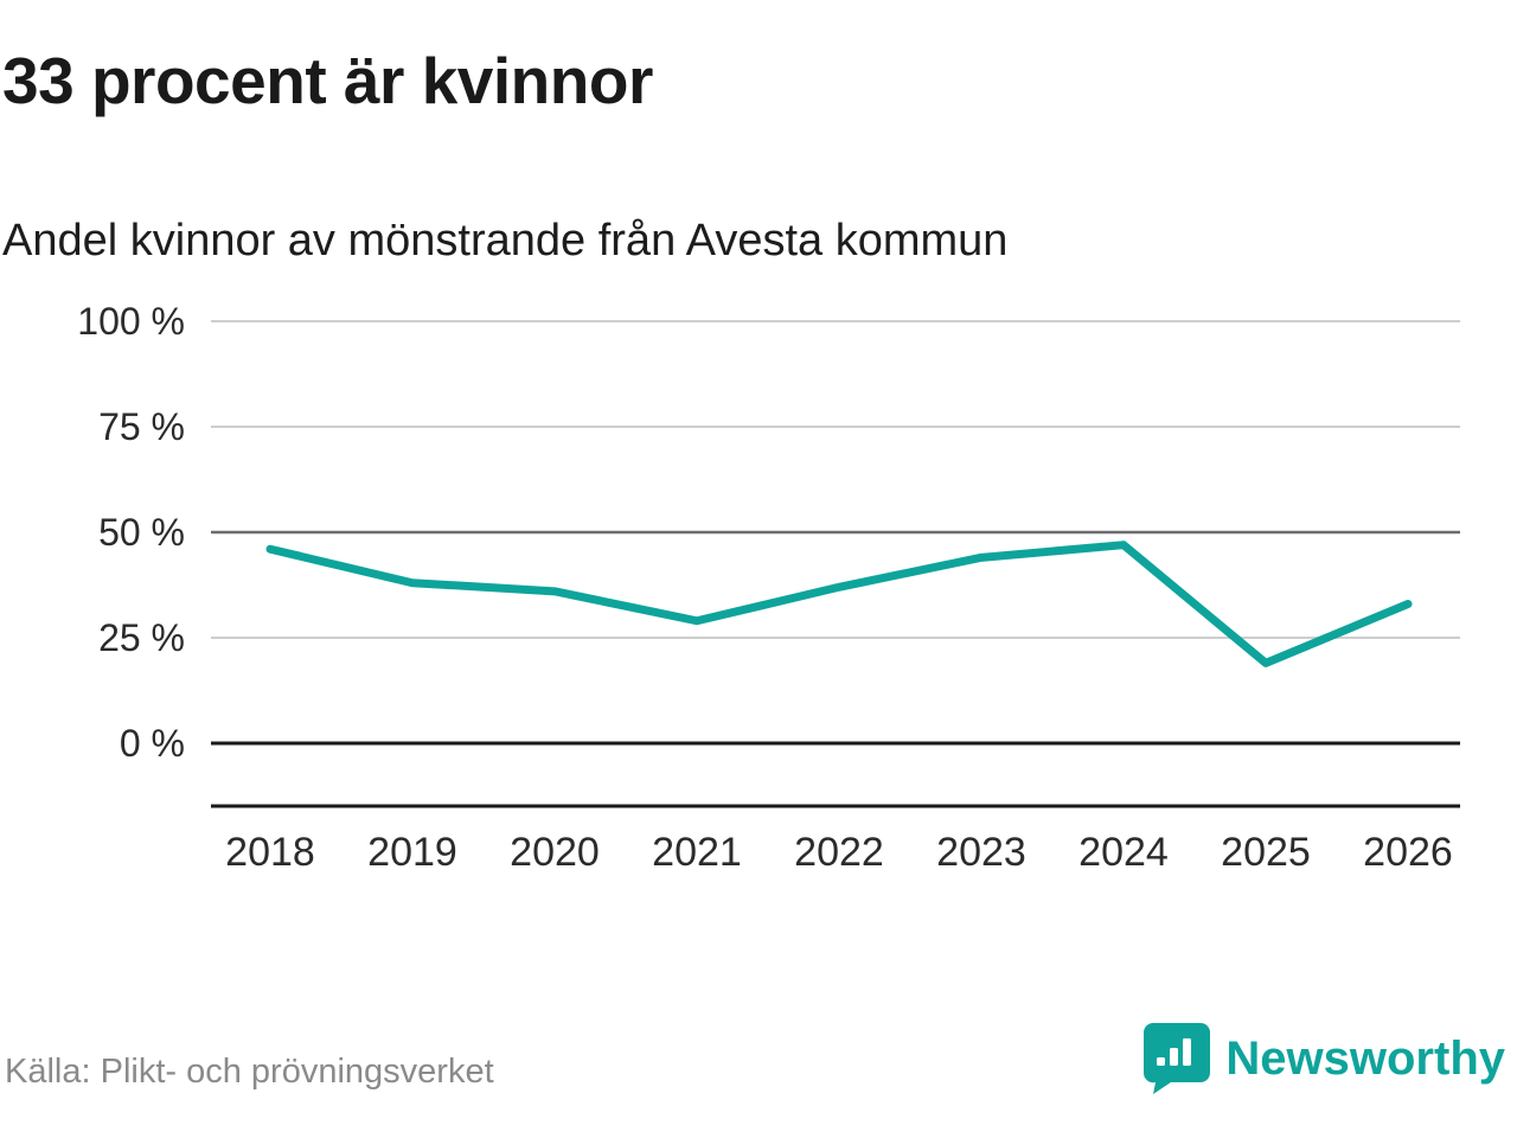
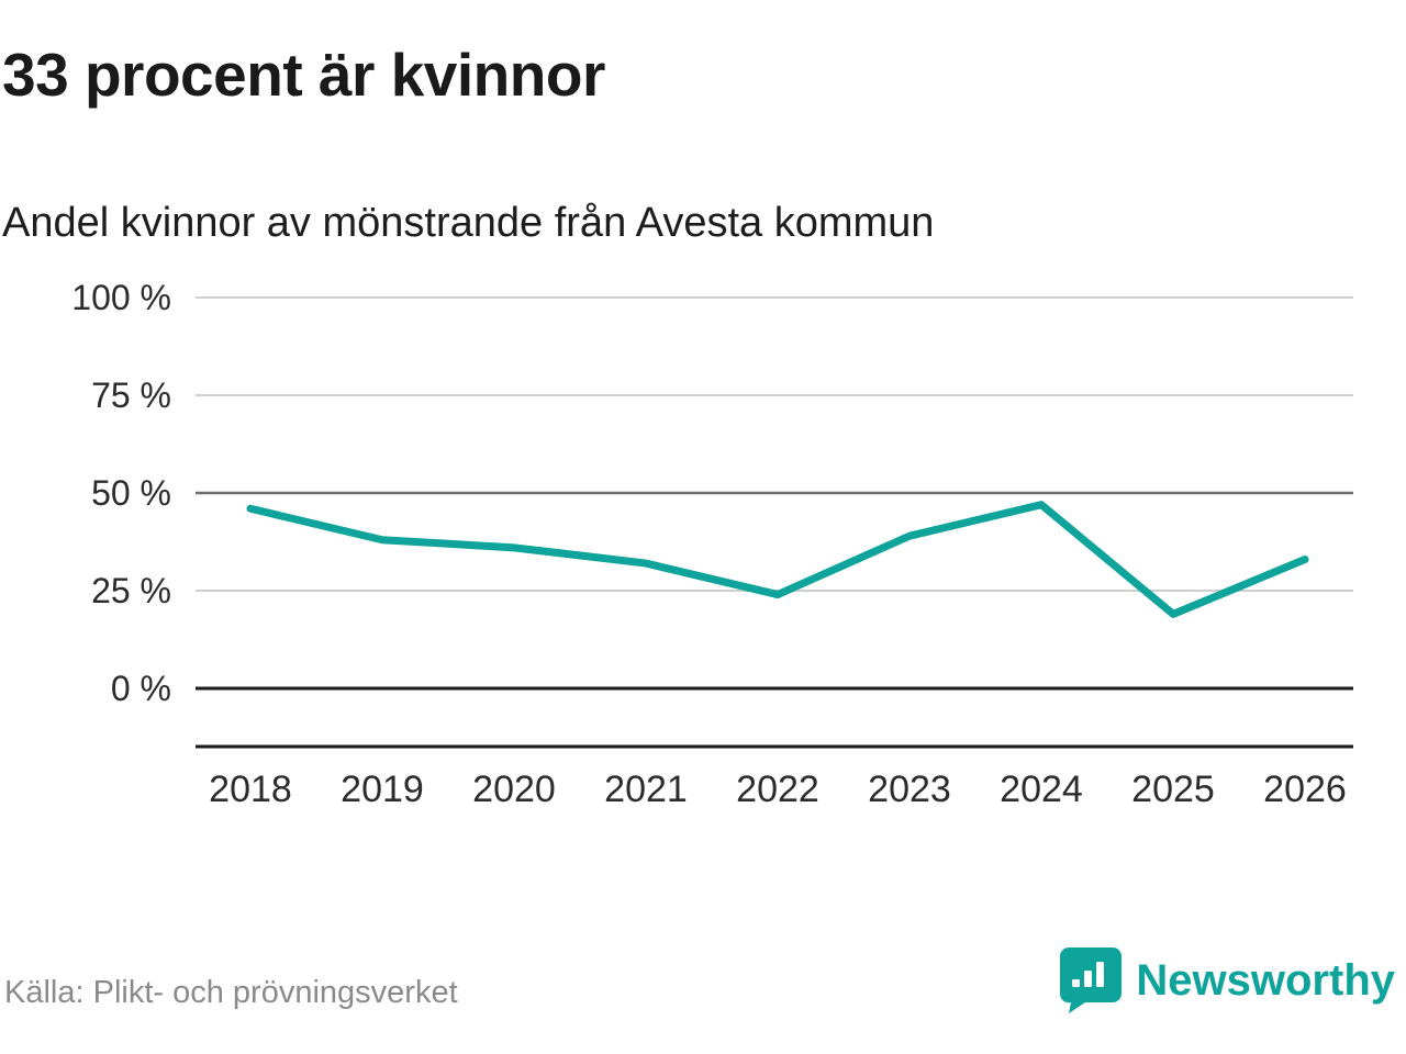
2021: 29% -> 32%
2022: 37% -> 24%
2023: 44% -> 39%
